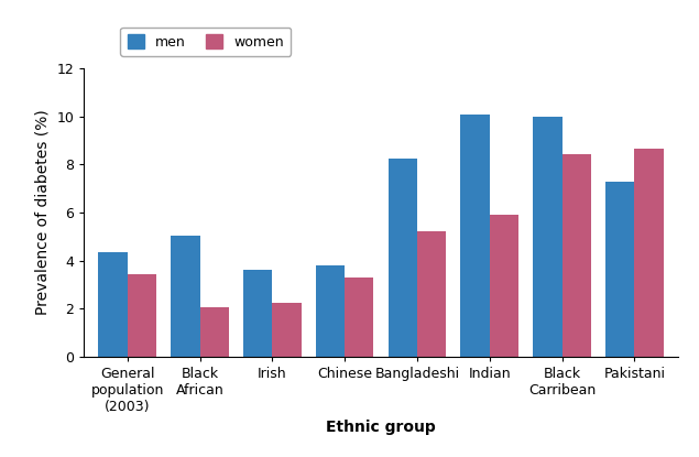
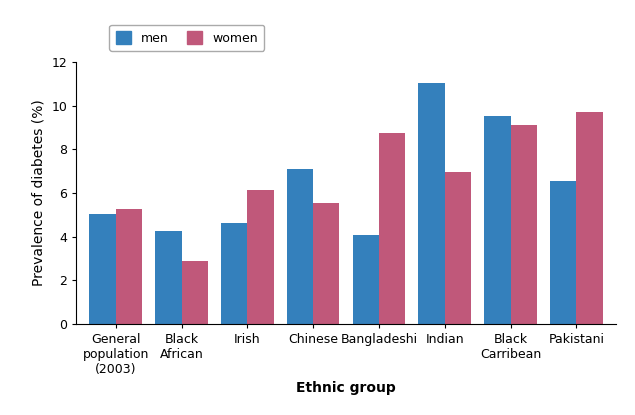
men/General population (2003): 4.35 -> 5.05
women/General population (2003): 3.45 -> 5.25
men/Black African: 5.05 -> 4.25
women/Black African: 2.05 -> 2.90
men/Irish: 3.60 -> 4.60
women/Irish: 2.25 -> 6.15
men/Chinese: 3.80 -> 7.10
women/Chinese: 3.30 -> 5.55
men/Bangladeshi: 8.25 -> 4.05
women/Bangladeshi: 5.20 -> 8.75
men/Indian: 10.10 -> 11.05
women/Indian: 5.90 -> 6.95
men/Black Carribean: 10.00 -> 9.55
women/Black Carribean: 8.45 -> 9.10
men/Pakistani: 7.30 -> 6.55
women/Pakistani: 8.65 -> 9.70
